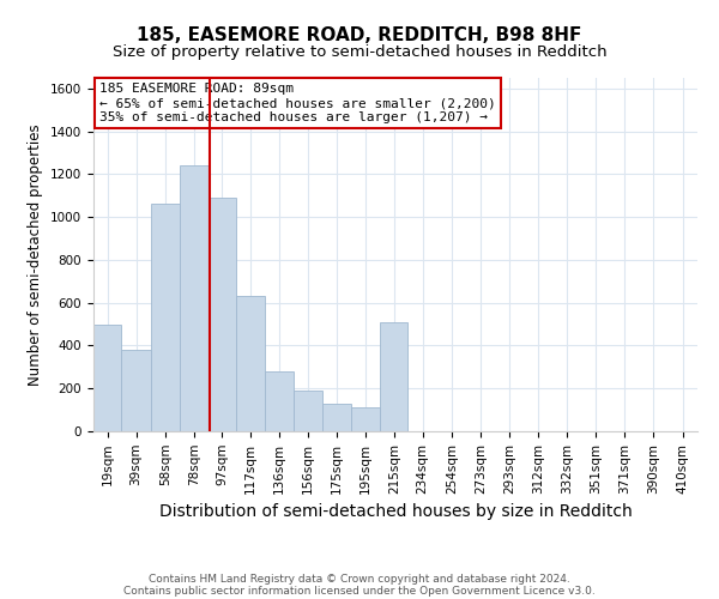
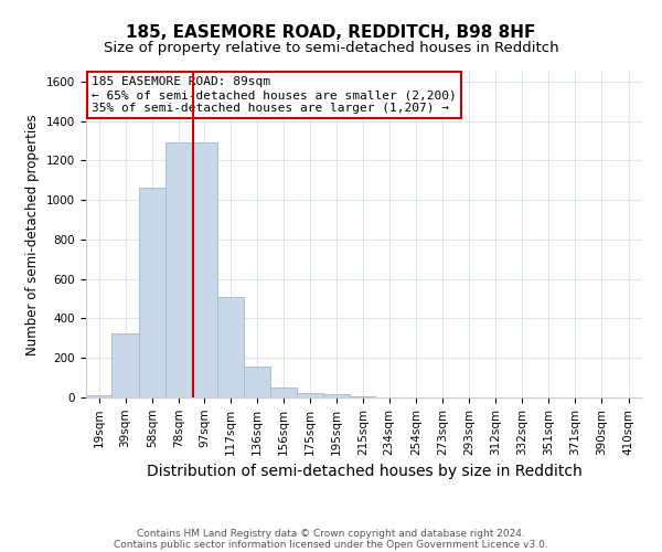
19sqm: 500 -> 10
39sqm: 380 -> 320
78sqm: 1240 -> 1290
97sqm: 1090 -> 1290
117sqm: 630 -> 510
136sqm: 280 -> 160
156sqm: 190 -> 50
175sqm: 130 -> 20
195sqm: 110 -> 20
215sqm: 510 -> 10
